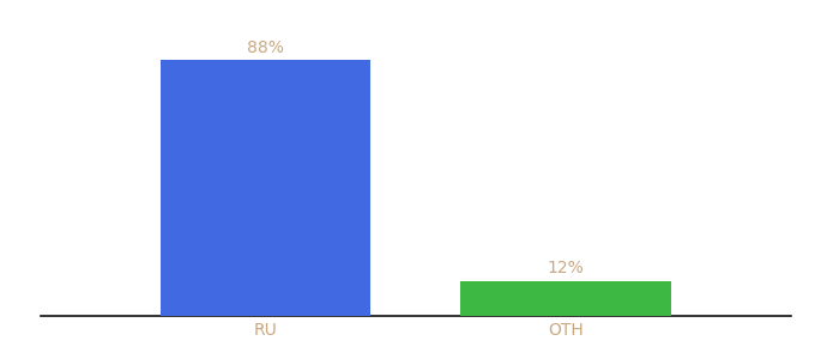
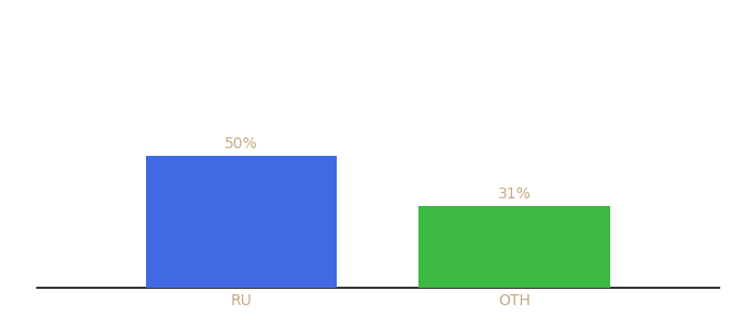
RU: 88% -> 50%
OTH: 12% -> 31%
